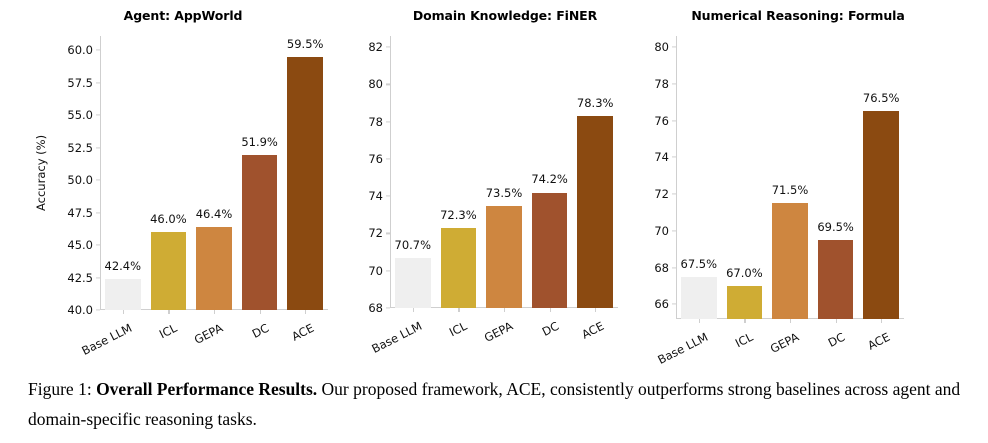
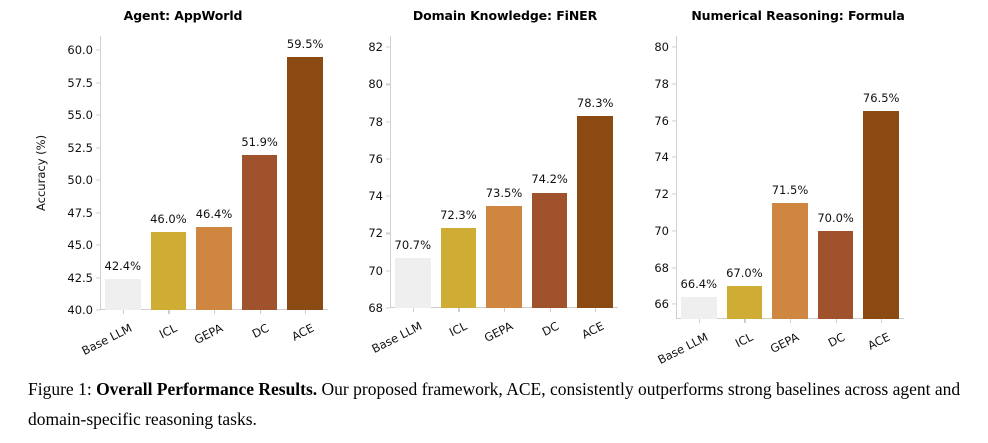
Numerical Reasoning: Formula/Base LLM: 67.5% -> 66.4%
Numerical Reasoning: Formula/DC: 69.5% -> 70.0%
